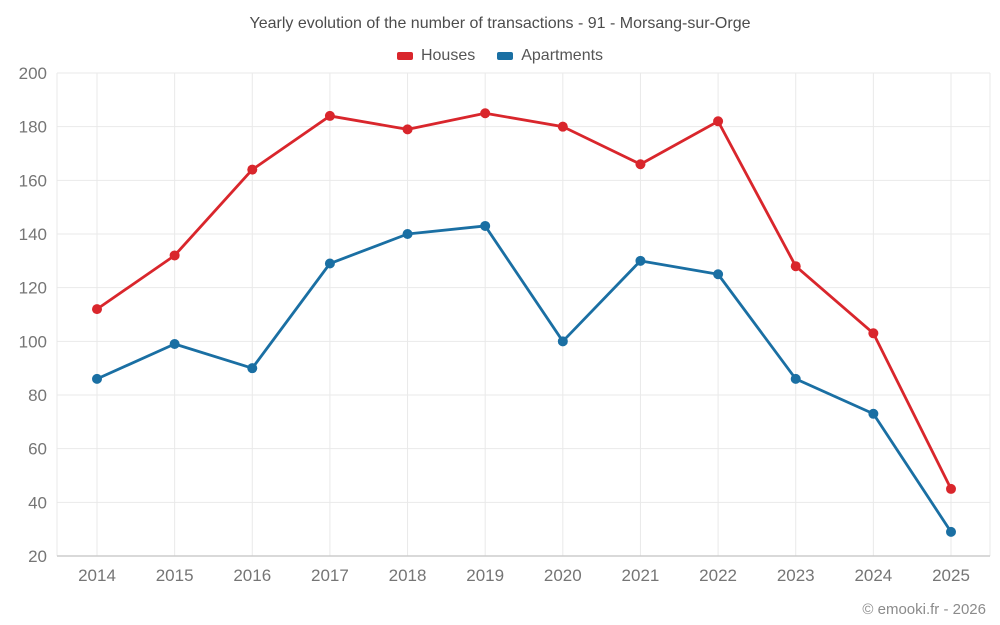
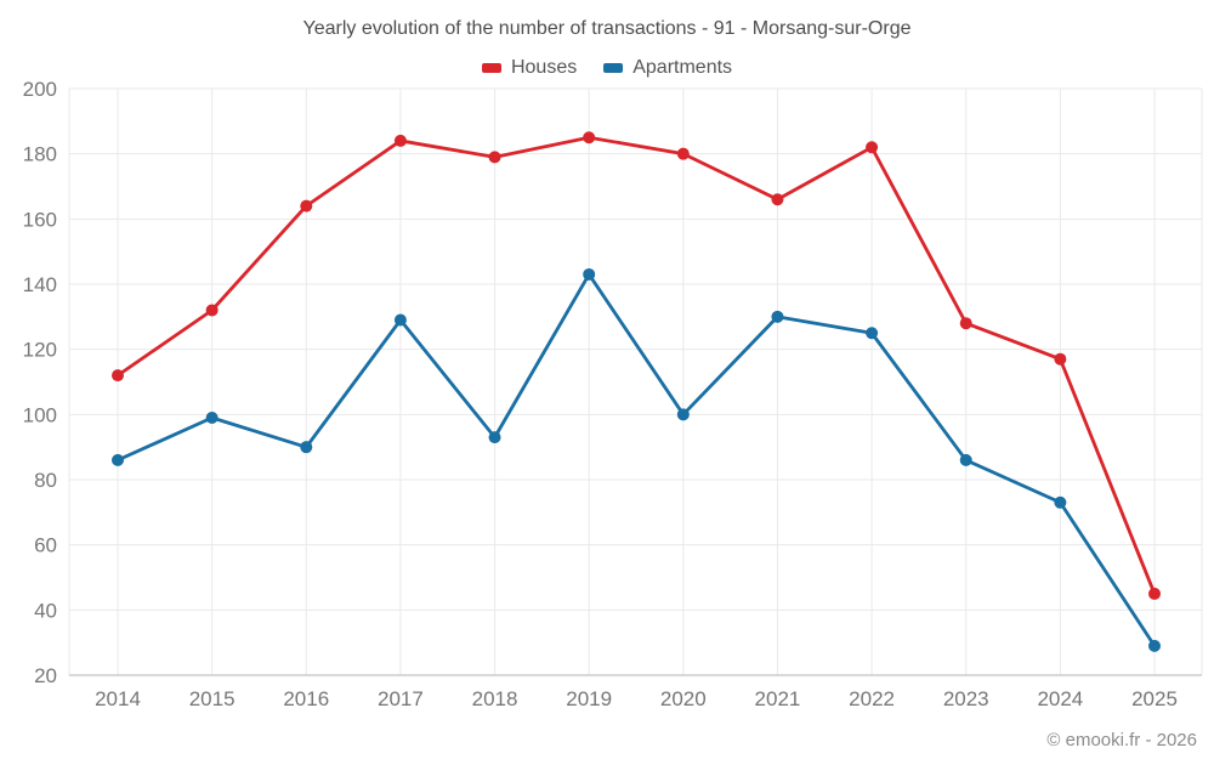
Apartments/2018: 140 -> 93
Houses/2024: 103 -> 117
